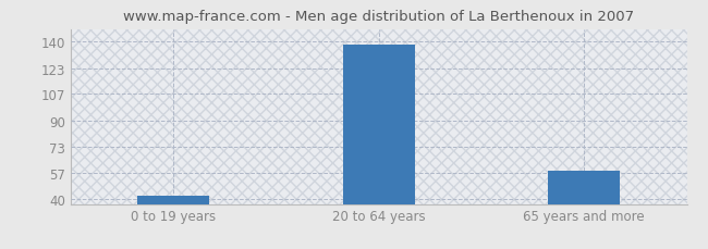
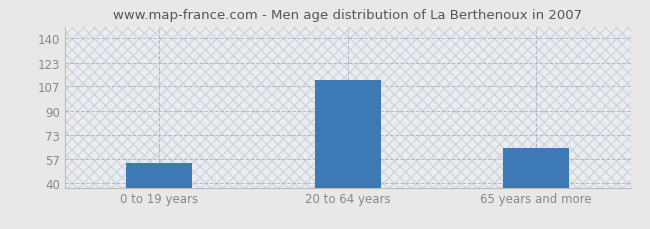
0 to 19 years: 42 -> 54
20 to 64 years: 138 -> 111
65 years and more: 58 -> 64
